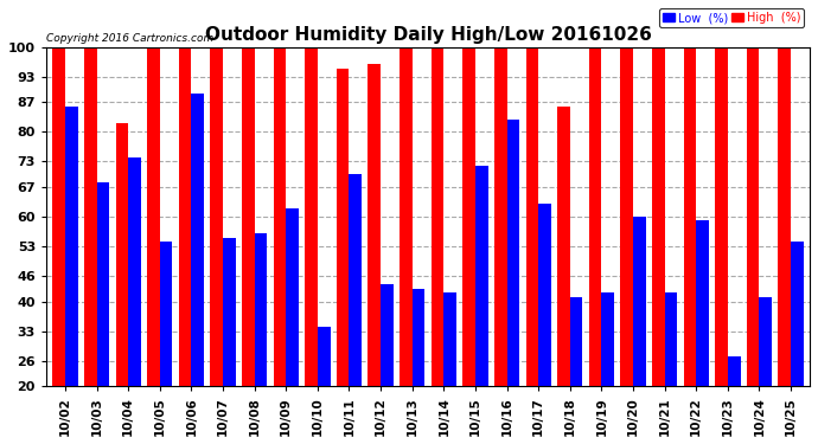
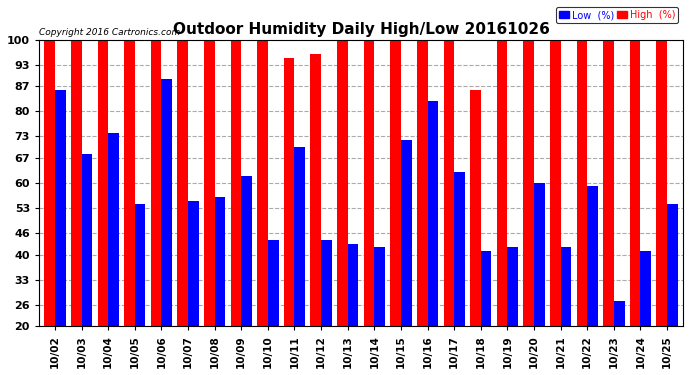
High (%)/10/04: 82 -> 100
Low (%)/10/10: 34 -> 44
